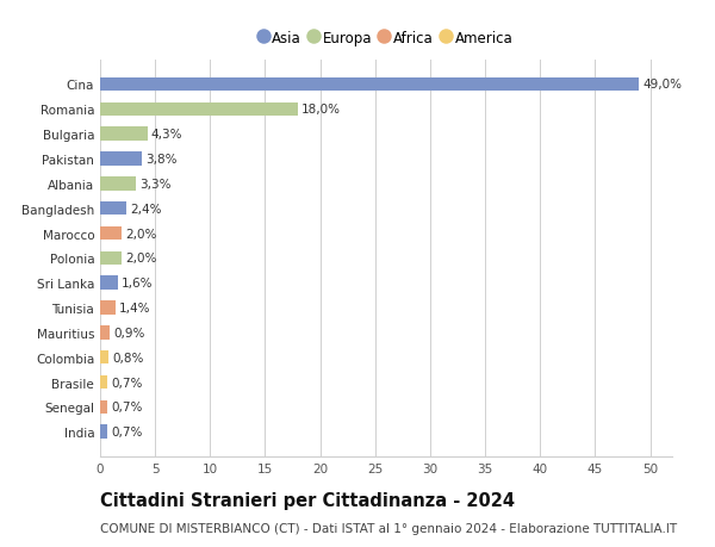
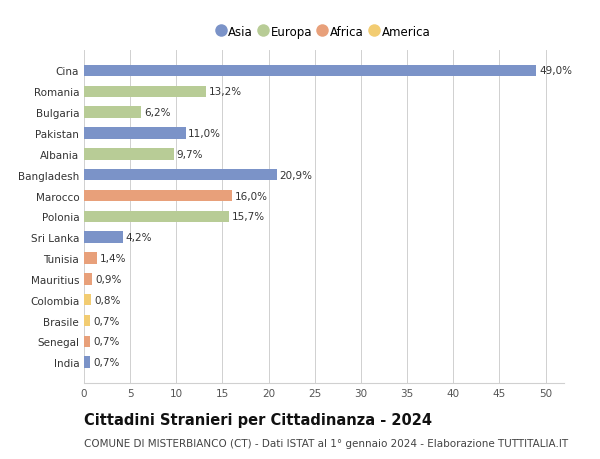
Romania: 18,0% -> 13,2%
Bulgaria: 4,3% -> 6,2%
Pakistan: 3,8% -> 11,0%
Albania: 3,3% -> 9,7%
Bangladesh: 2,4% -> 20,9%
Marocco: 2,0% -> 16,0%
Polonia: 2,0% -> 15,7%
Sri Lanka: 1,6% -> 4,2%
